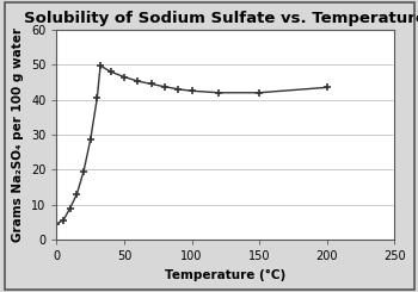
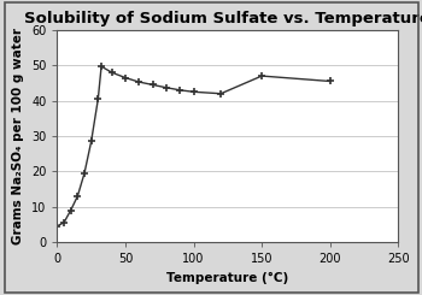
150: 42.0 -> 47.0
200: 43.5 -> 45.5
